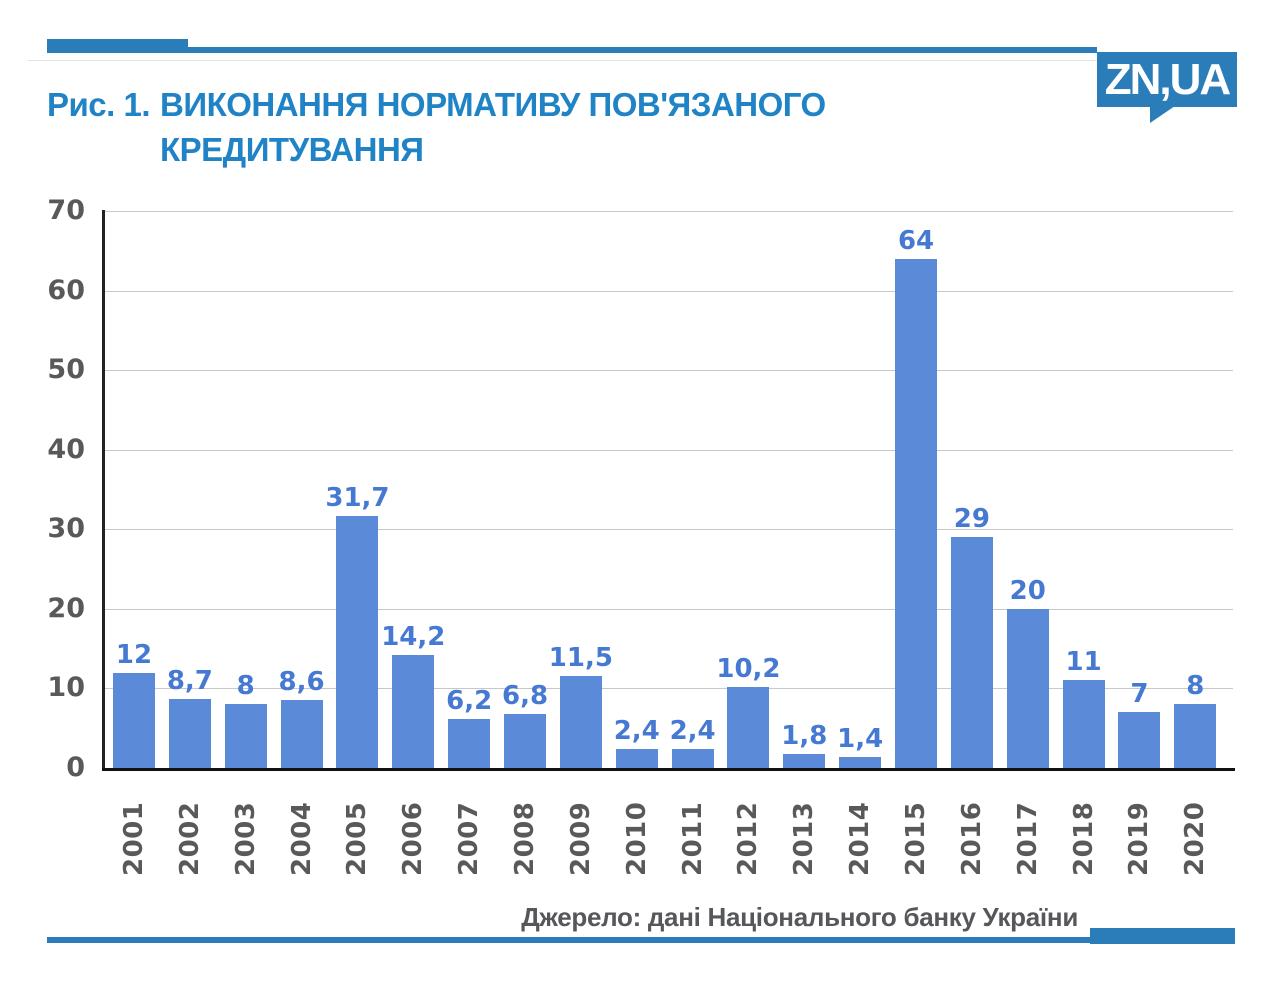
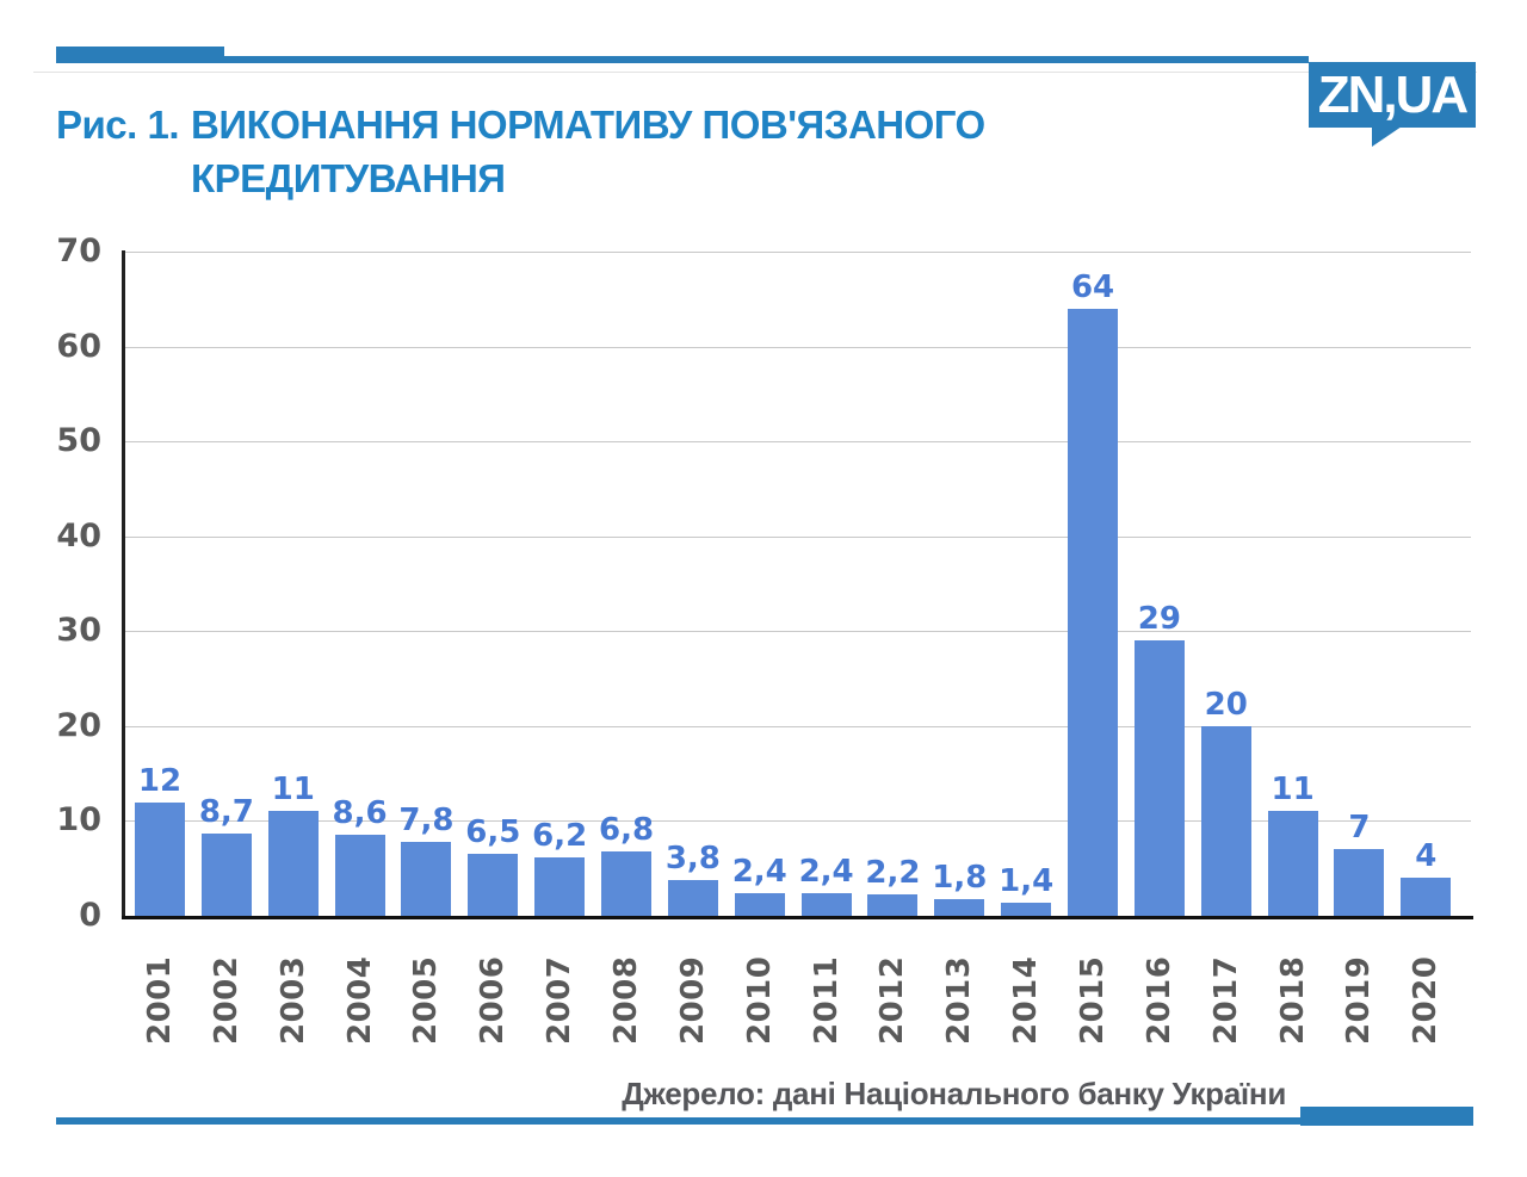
2003: 8 -> 11
2005: 31,7 -> 7,8
2006: 14,2 -> 6,5
2009: 11,5 -> 3,8
2012: 10,2 -> 2,2
2020: 8 -> 4
